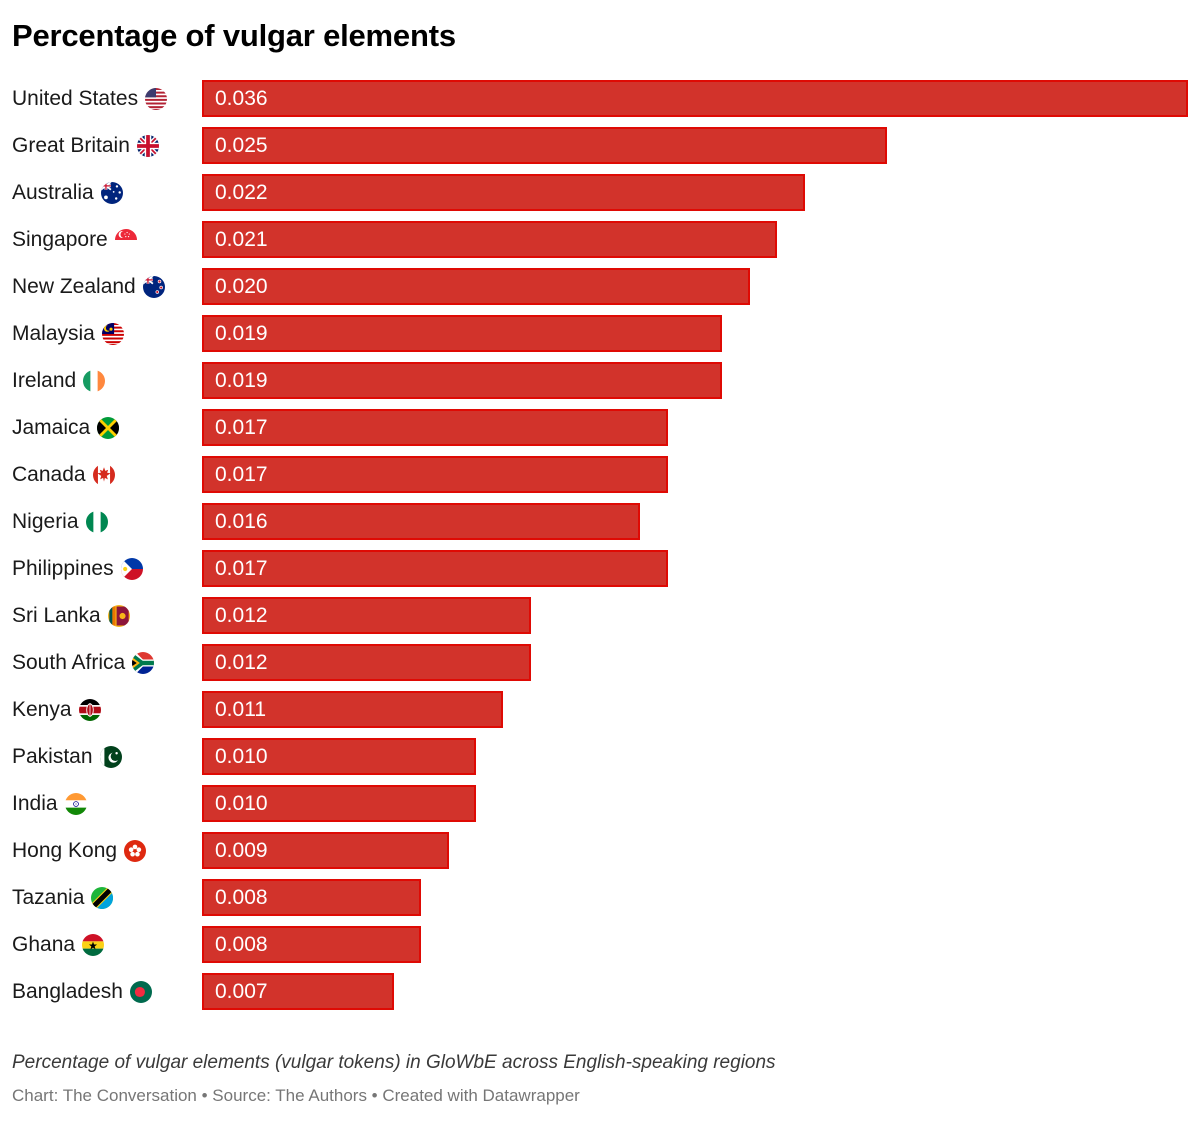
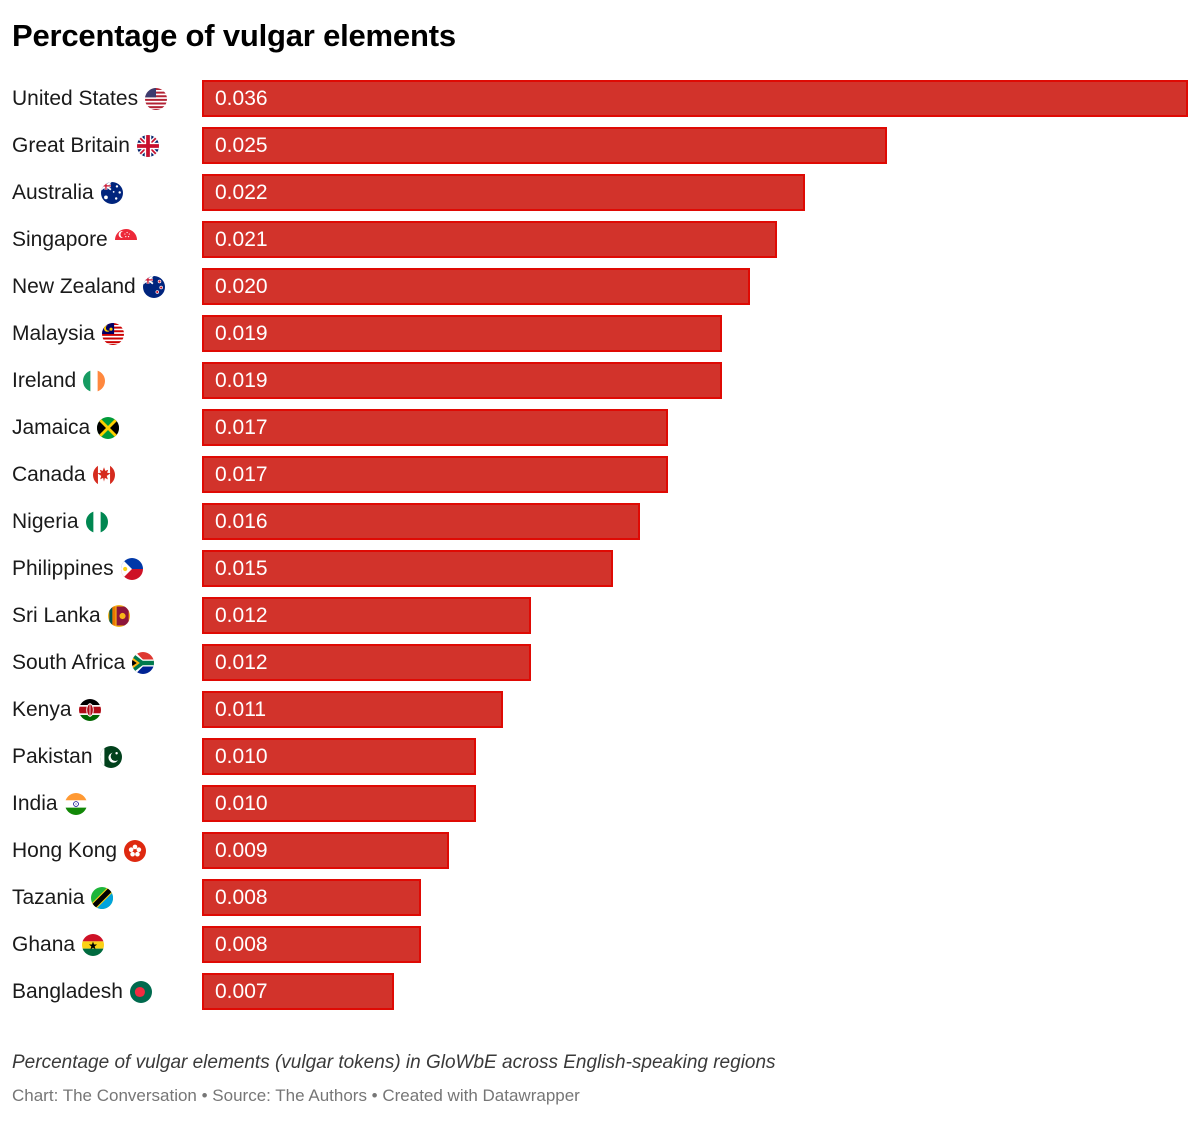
Philippines: 0.017 -> 0.015
